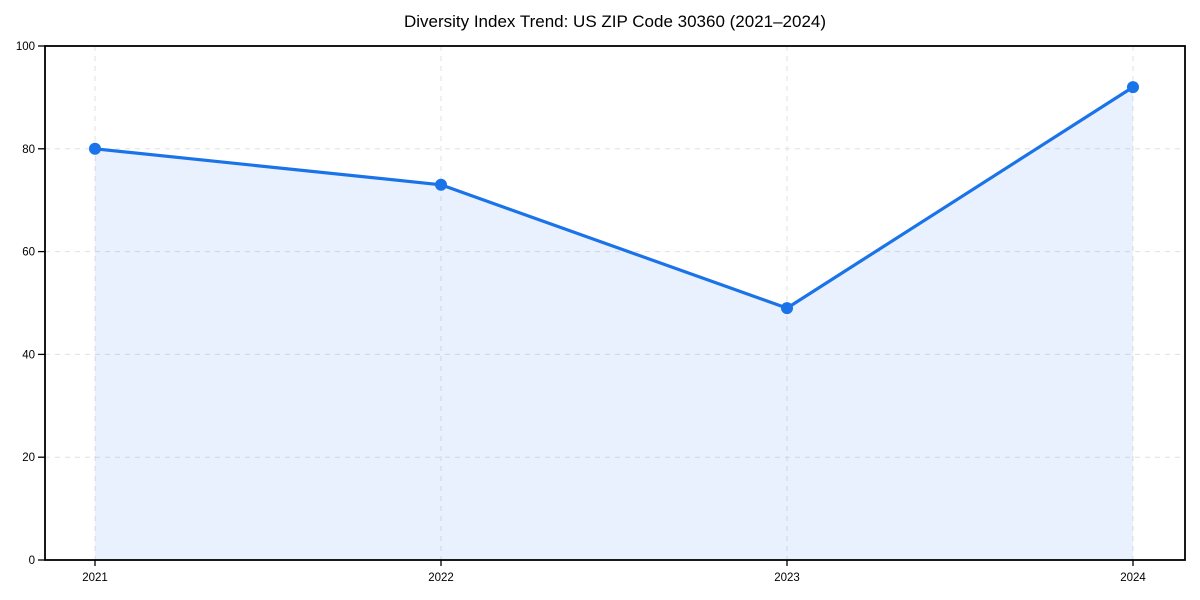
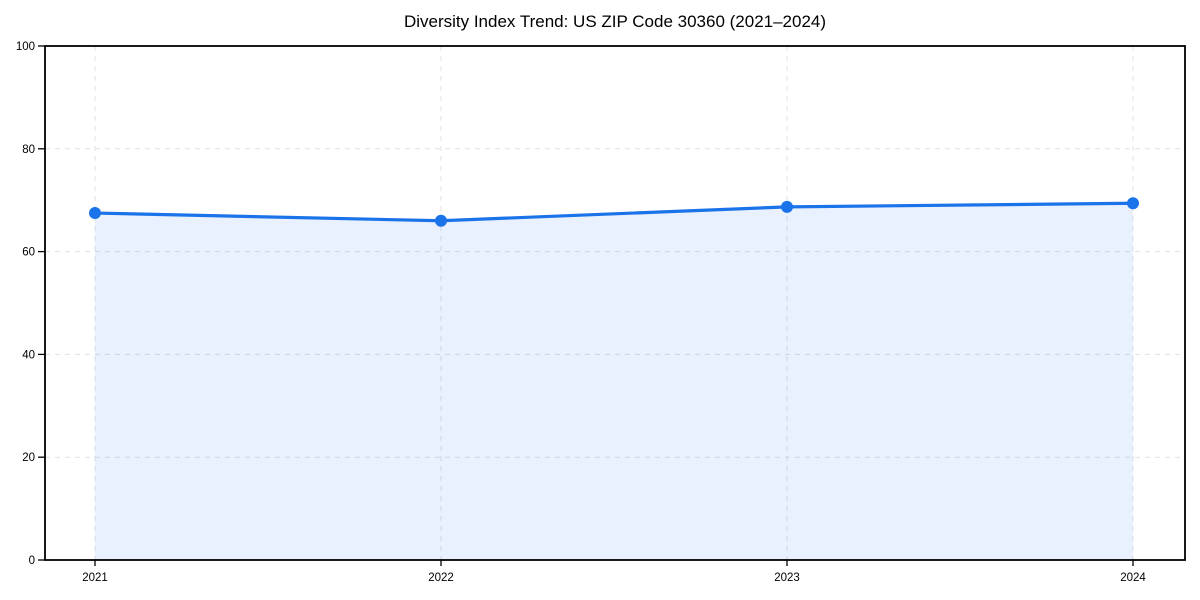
2021: 80 -> 68
2022: 73 -> 66
2023: 49 -> 69
2024: 92 -> 69
